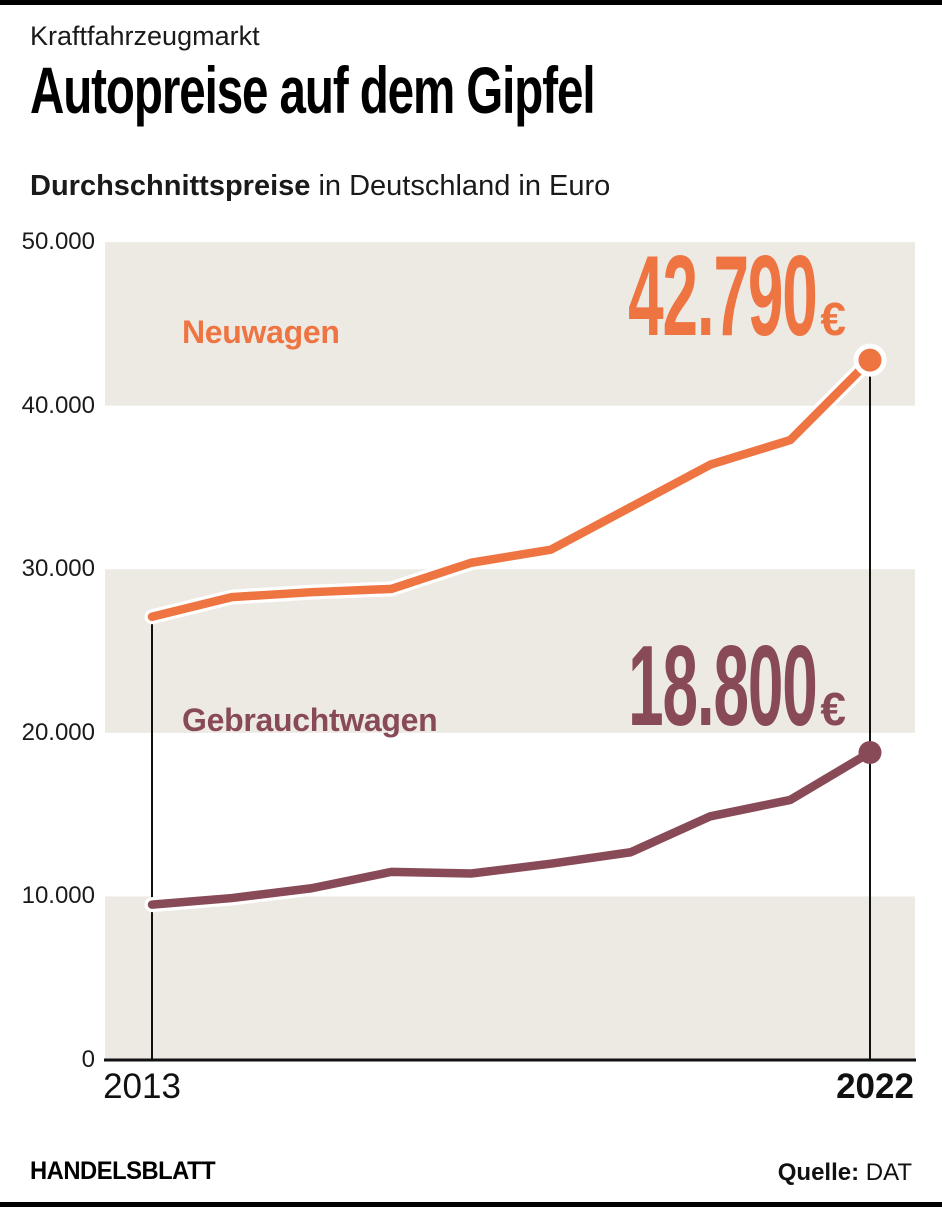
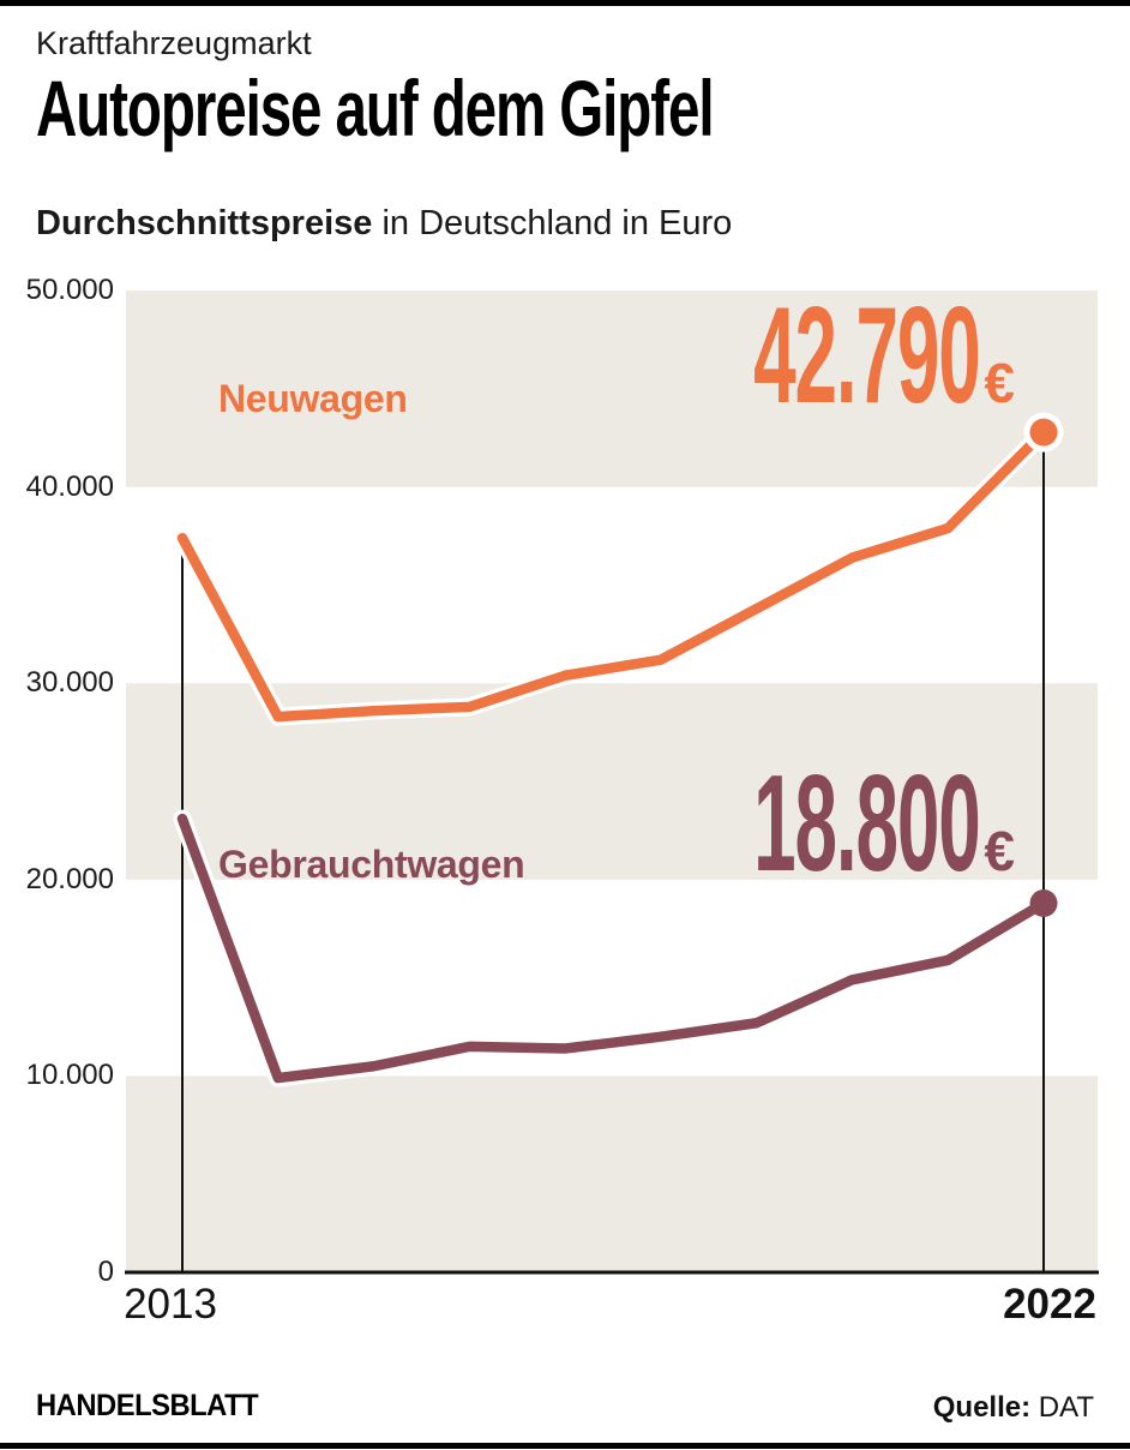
Neuwagen/2013: 27100 -> 37400
Gebrauchtwagen/2013: 9500 -> 23100
